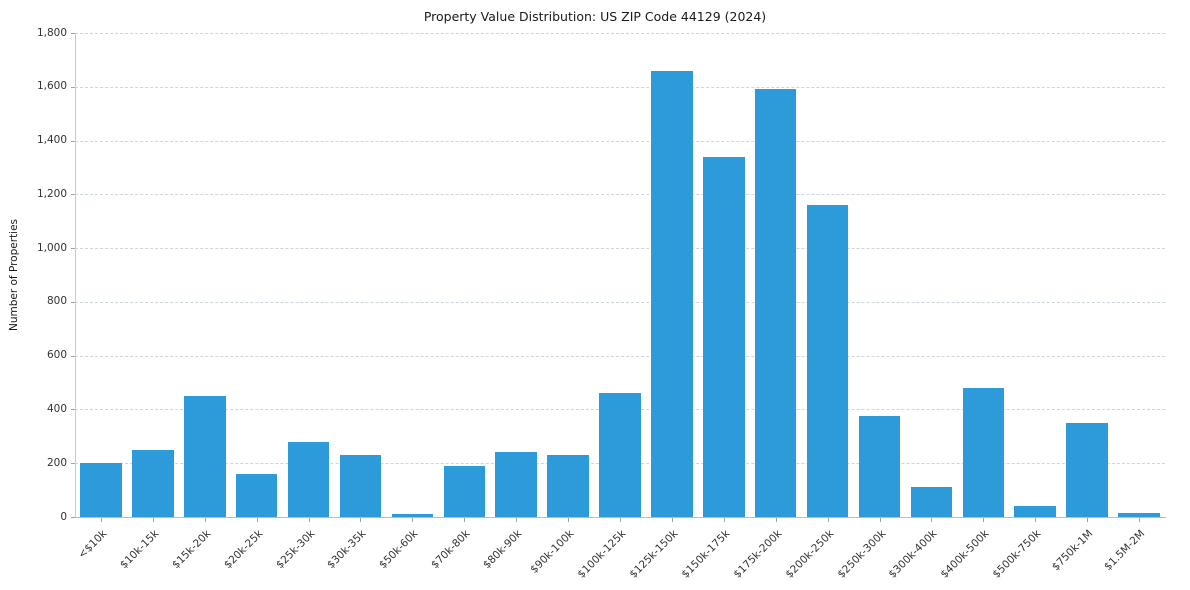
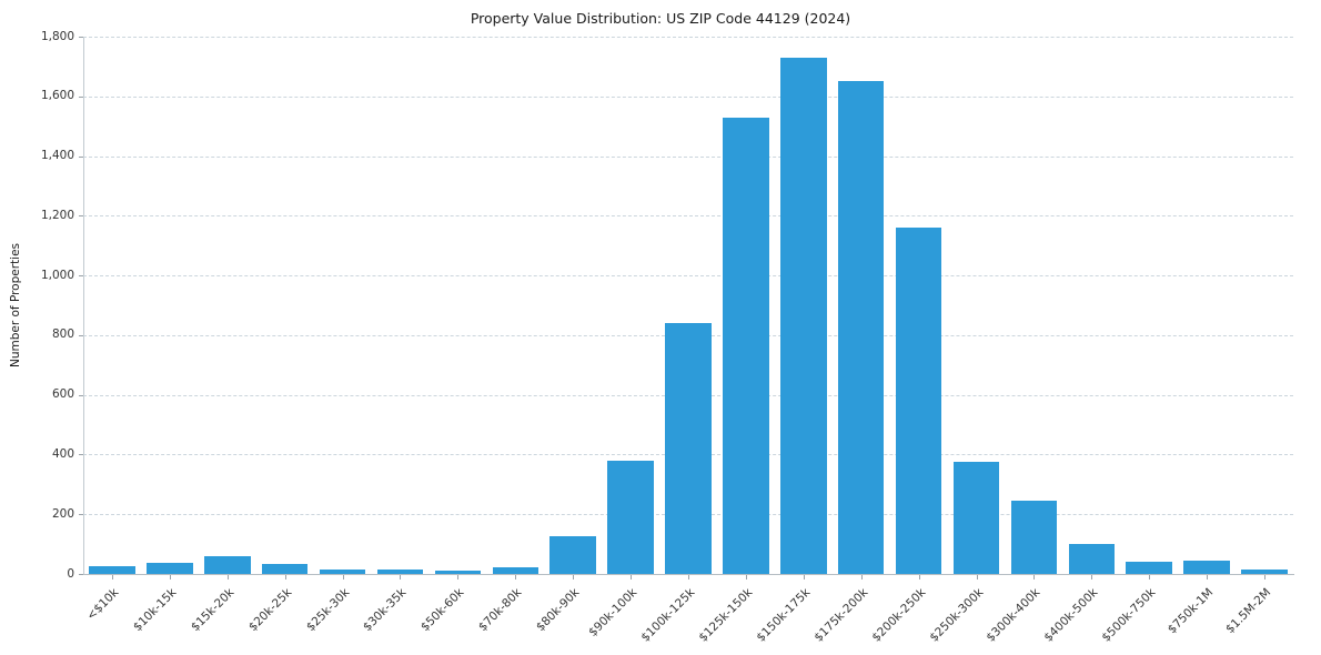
<$10k: 200 -> 20
$10k-15k: 250 -> 40
$15k-20k: 450 -> 60
$20k-25k: 160 -> 40
$25k-30k: 280 -> 20
$30k-35k: 230 -> 20
$70k-80k: 190 -> 20
$80k-90k: 240 -> 120
$90k-100k: 230 -> 380
$100k-125k: 460 -> 840
$125k-150k: 1660 -> 1530
$150k-175k: 1340 -> 1730
$175k-200k: 1590 -> 1650
$300k-400k: 110 -> 240
$400k-500k: 480 -> 100
$750k-1M: 350 -> 40
